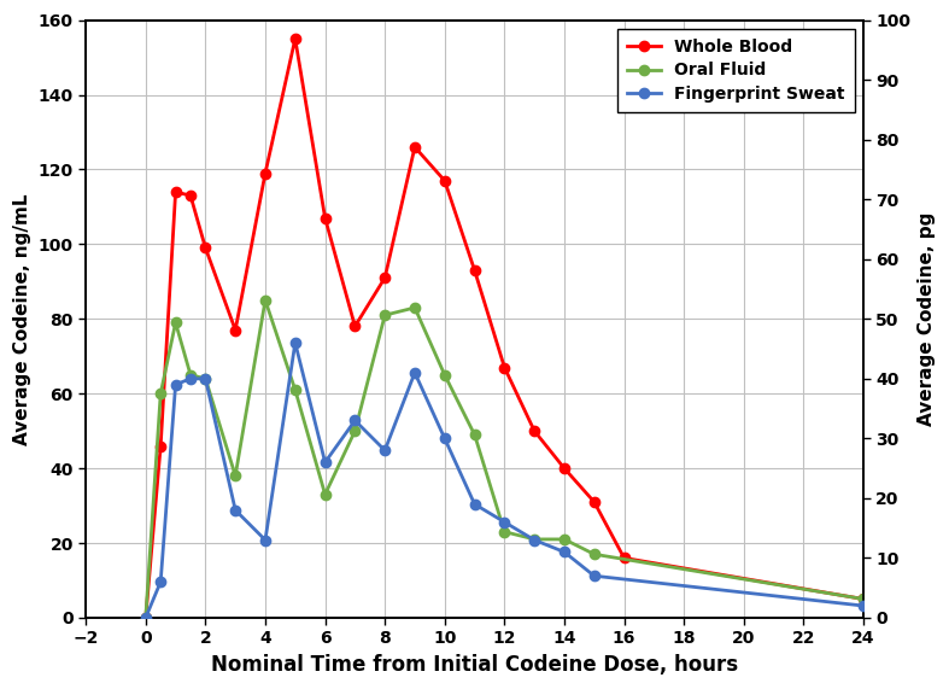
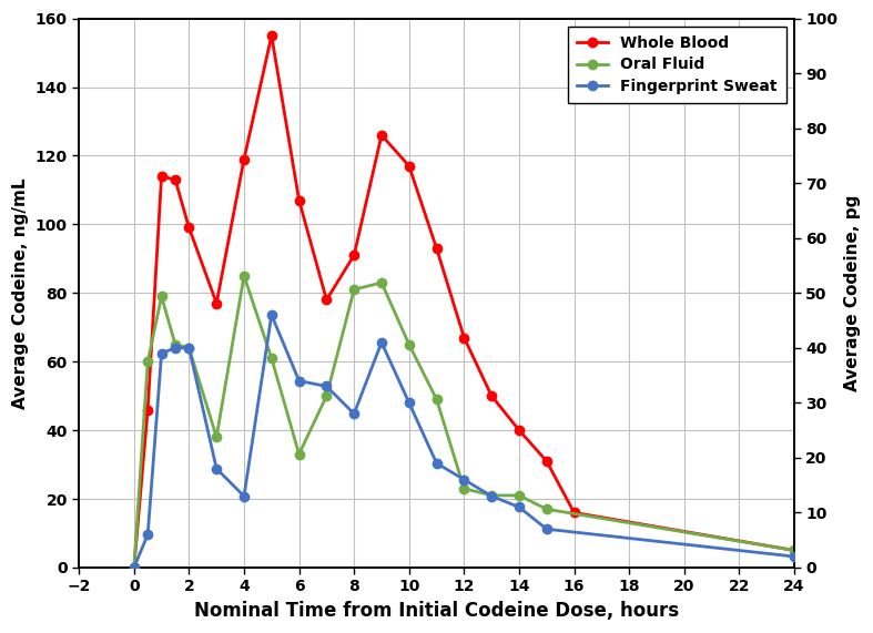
Fingerprint Sweat/6: 26 -> 34
